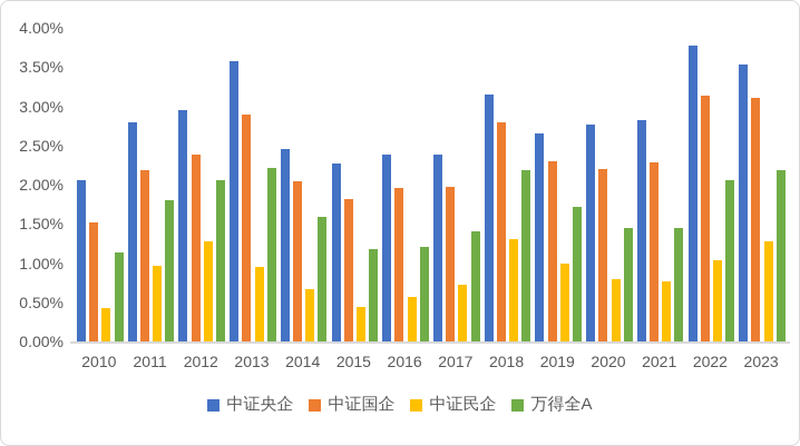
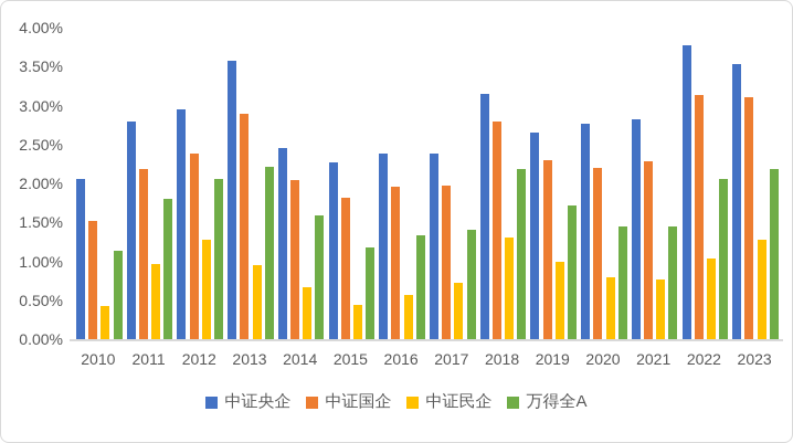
万得全A/2016: 1.2% -> 1.3%
